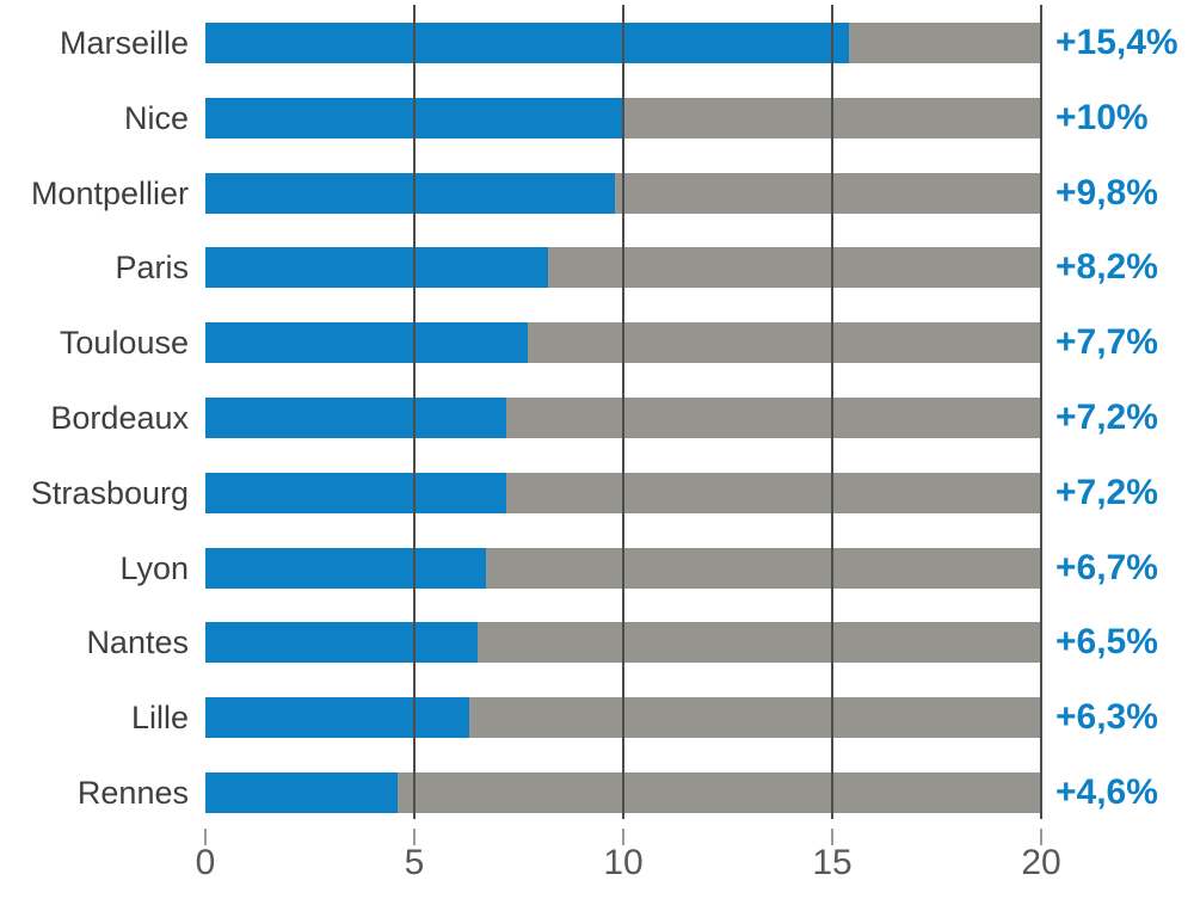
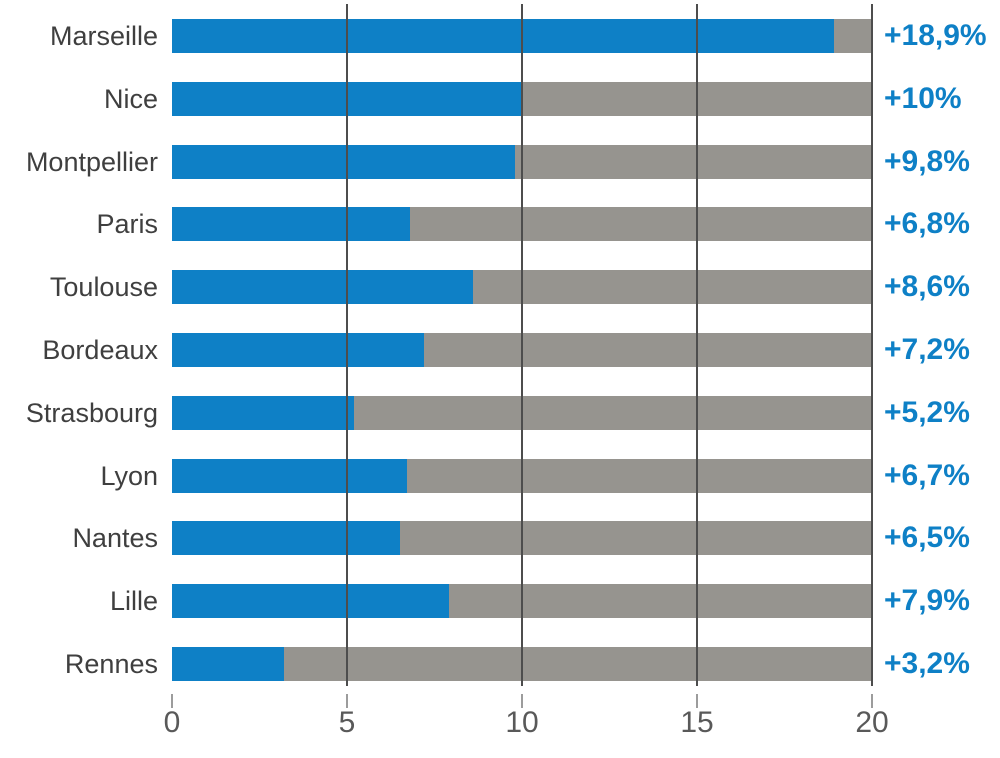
Marseille: +15,4% -> +18,9%
Paris: +8,2% -> +6,8%
Toulouse: +7,7% -> +8,6%
Strasbourg: +7,2% -> +5,2%
Lille: +6,3% -> +7,9%
Rennes: +4,6% -> +3,2%
